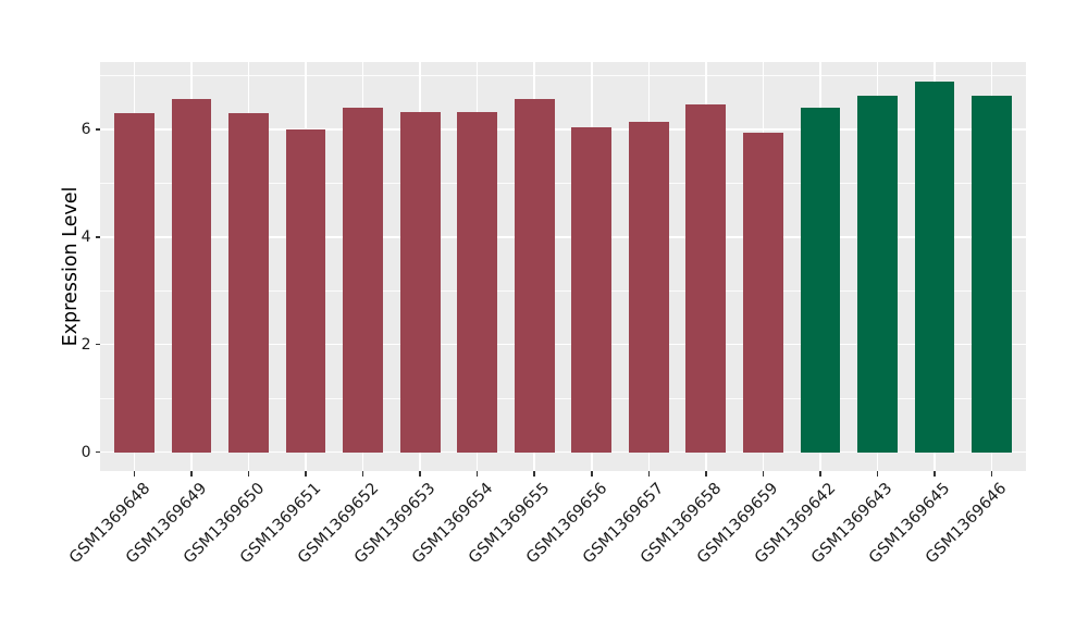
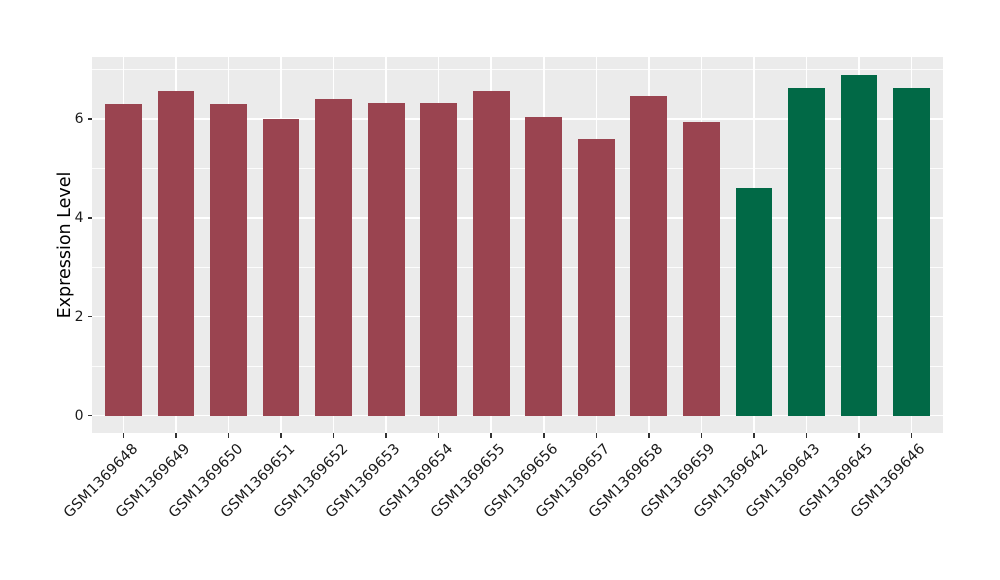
GSM1369657: 6.1 -> 5.6
GSM1369642: 6.4 -> 4.6
